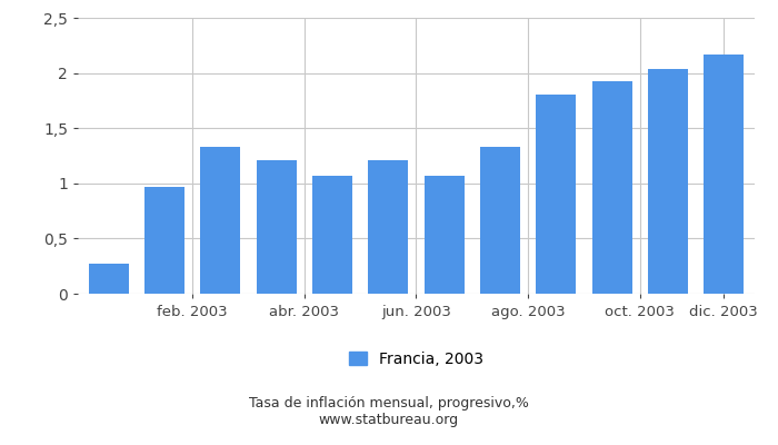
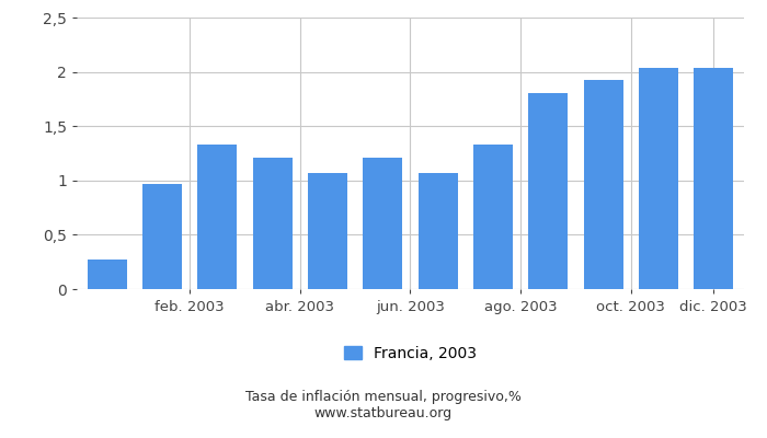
dic. 2003: 2,17 -> 2,04
